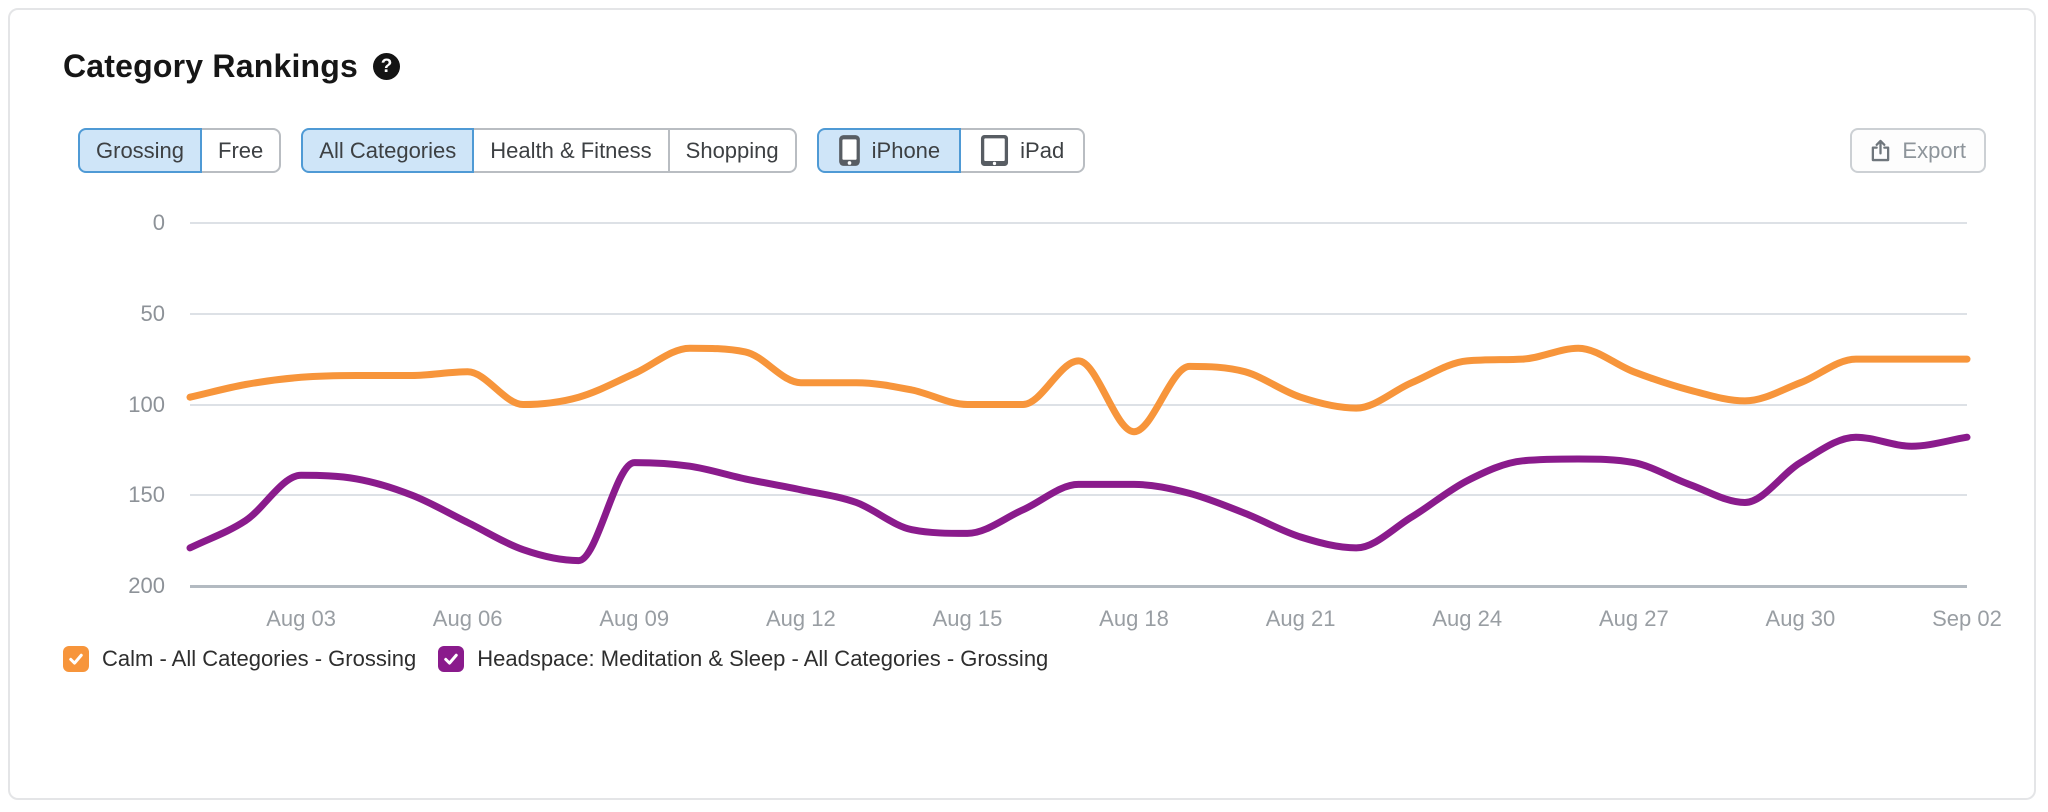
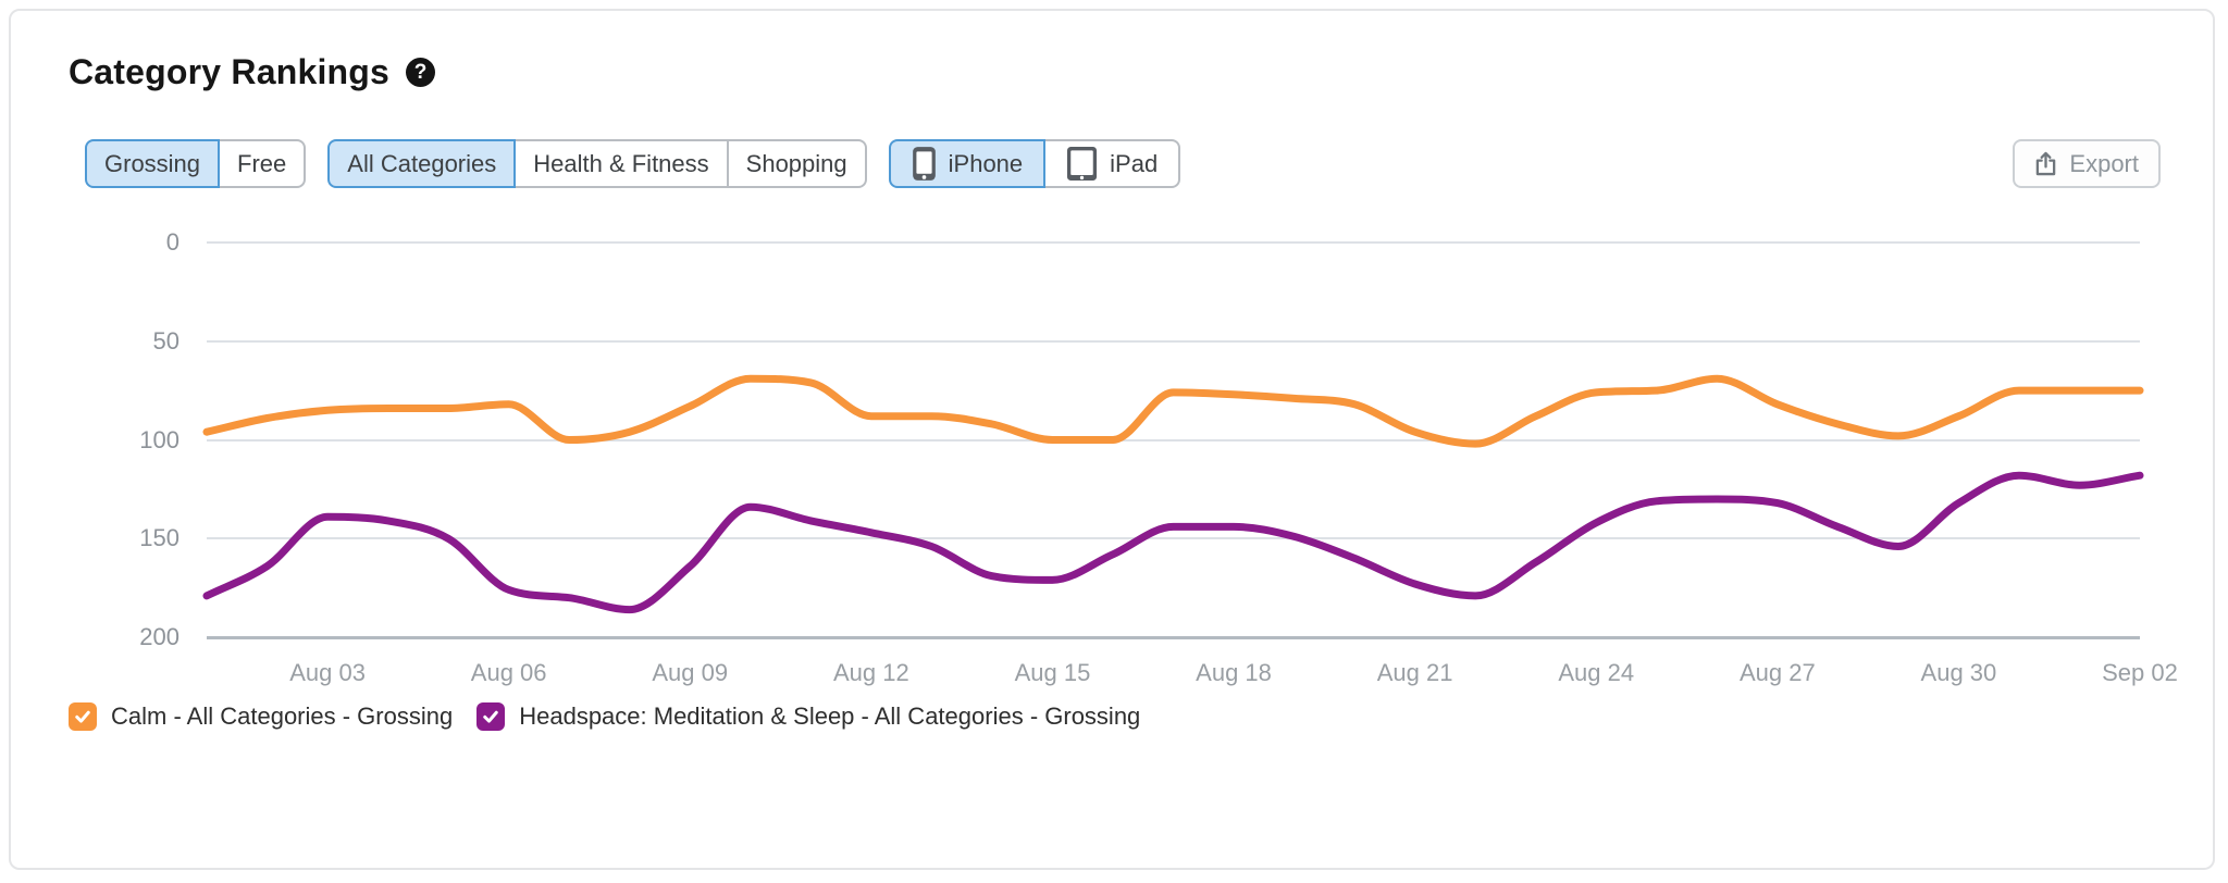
Headspace: Meditation & Sleep - All Categories - Grossing/Aug 06: 165 -> 176
Headspace: Meditation & Sleep - All Categories - Grossing/Aug 09: 132 -> 164
Calm - All Categories - Grossing/Aug 18: 115 -> 77
